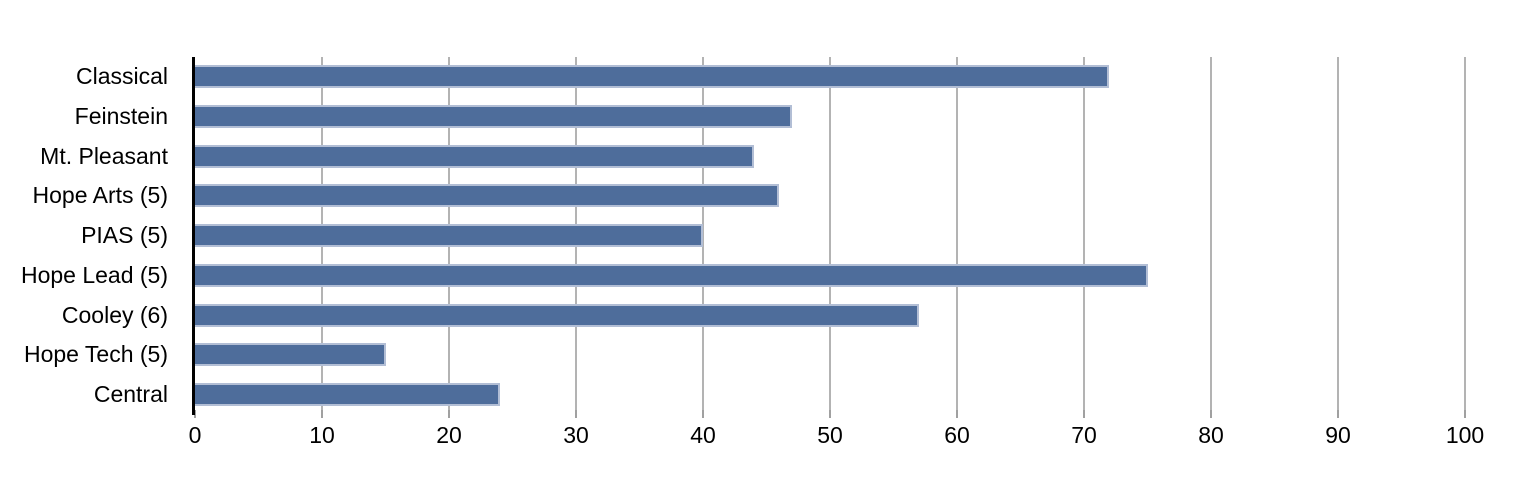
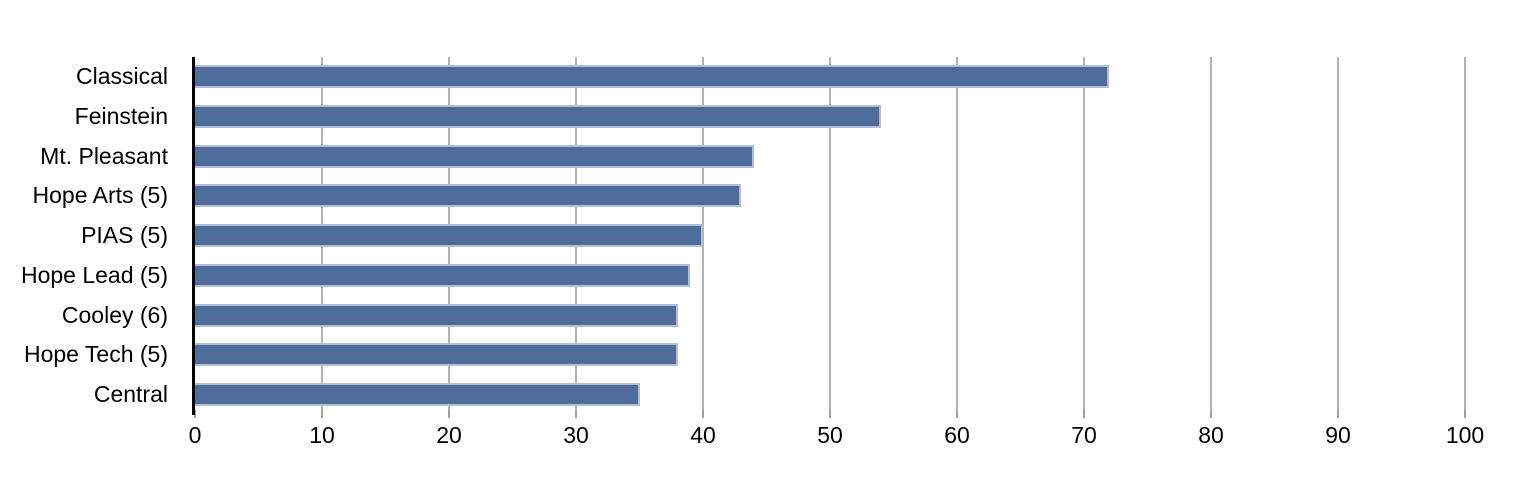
Feinstein: 47 -> 54
Hope Arts (5): 46 -> 43
Hope Lead (5): 75 -> 39
Cooley (6): 57 -> 38
Hope Tech (5): 15 -> 38
Central: 24 -> 35
